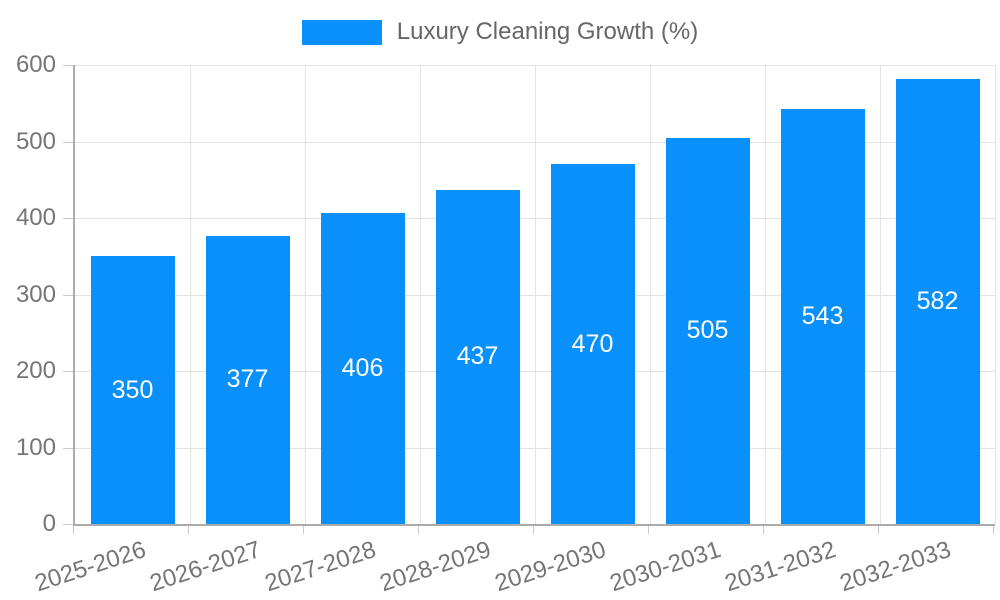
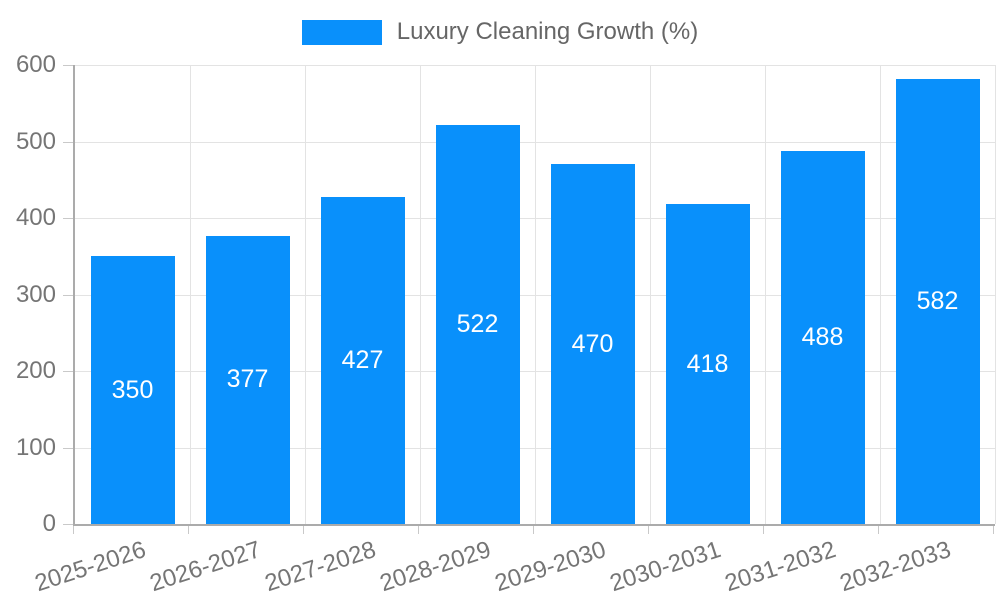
2027-2028: 406 -> 427
2028-2029: 437 -> 522
2030-2031: 505 -> 418
2031-2032: 543 -> 488
